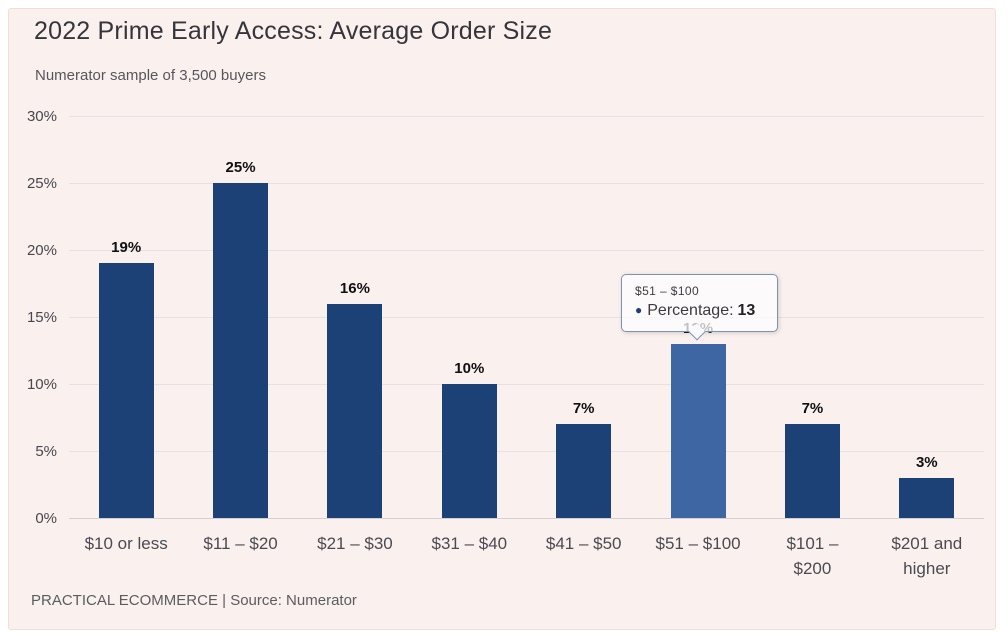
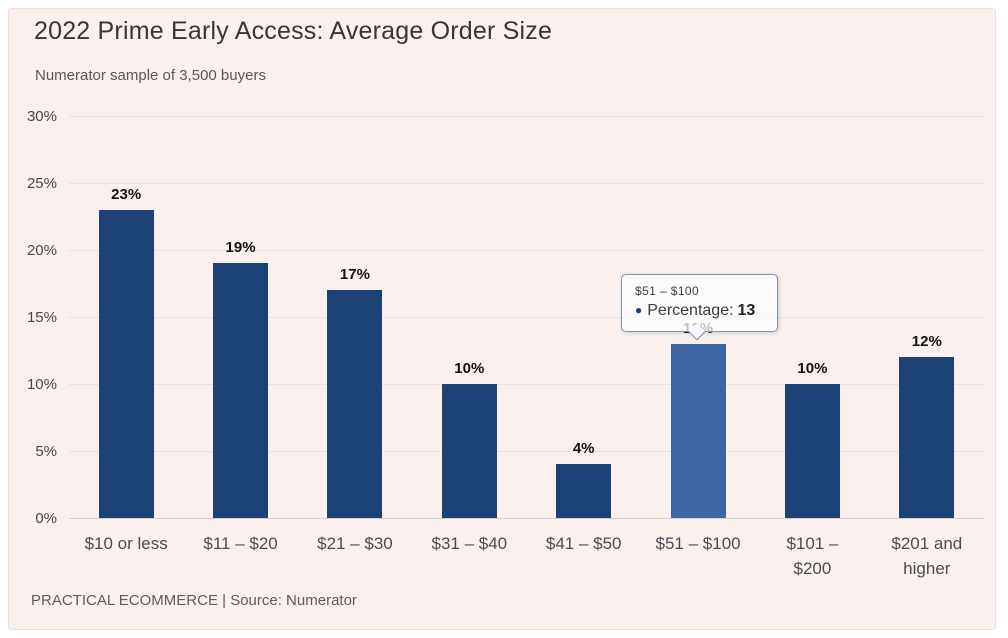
$10 or less: 19% -> 23%
$11 – $20: 25% -> 19%
$21 – $30: 16% -> 17%
$41 – $50: 7% -> 4%
$101 – $200: 7% -> 10%
$201 and higher: 3% -> 12%
